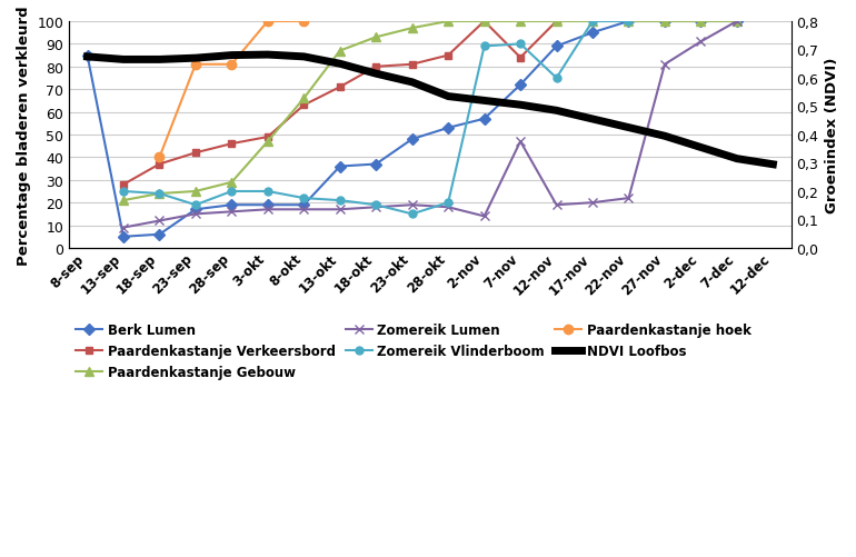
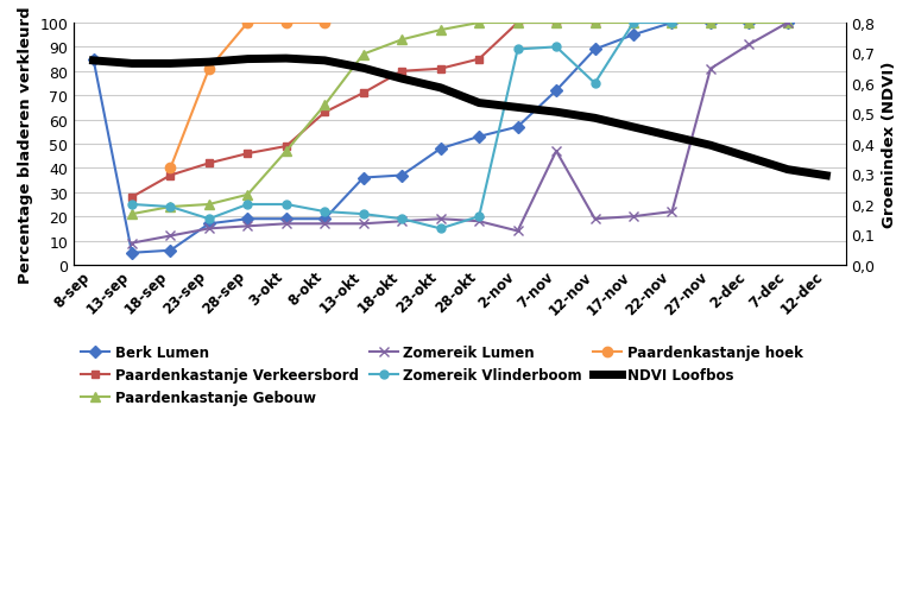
Paardenkastanje hoek/28-sep: 81 -> 100
Paardenkastanje Verkeersbord/7-nov: 84 -> 100
